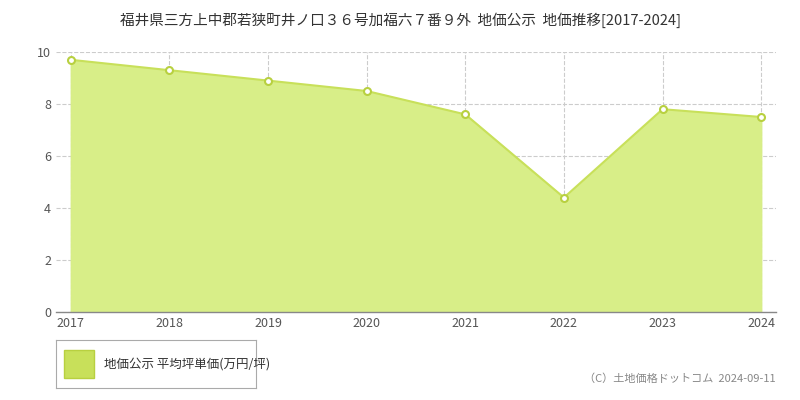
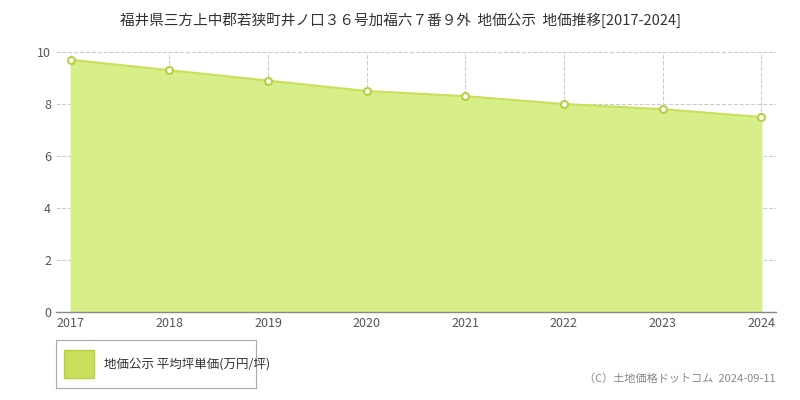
2021: 7.6 -> 8.3
2022: 4.4 -> 8.0
